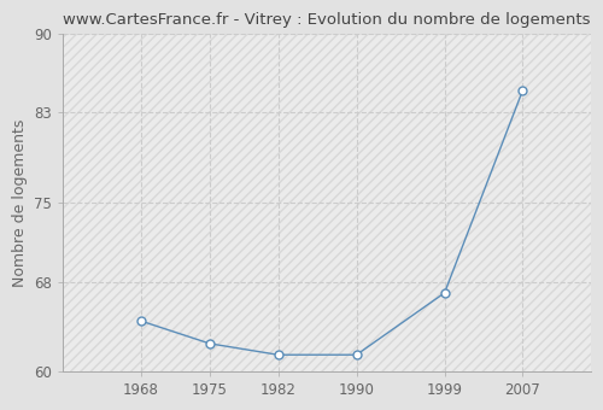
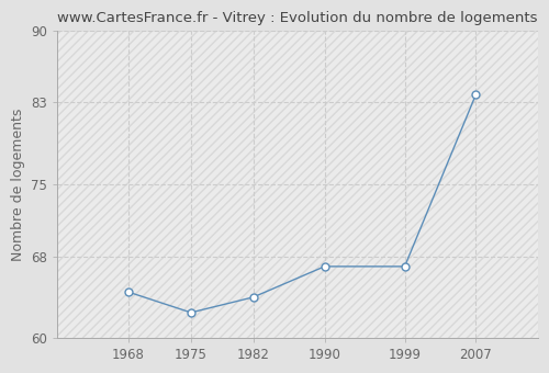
1982: 61.5 -> 64.0
1990: 61.5 -> 67.0
2007: 85.0 -> 83.8
